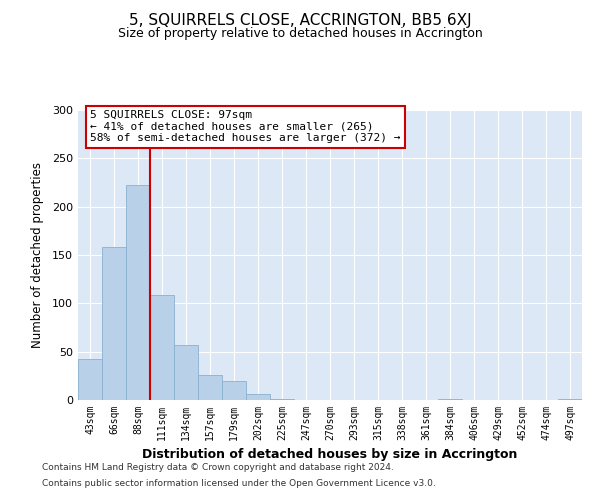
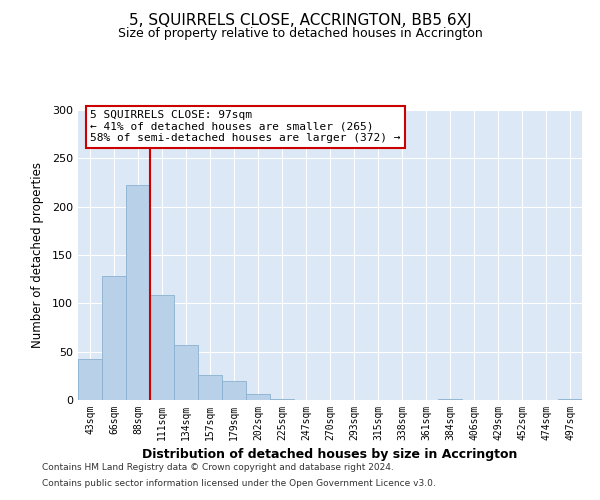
66sqm: 158 -> 128
